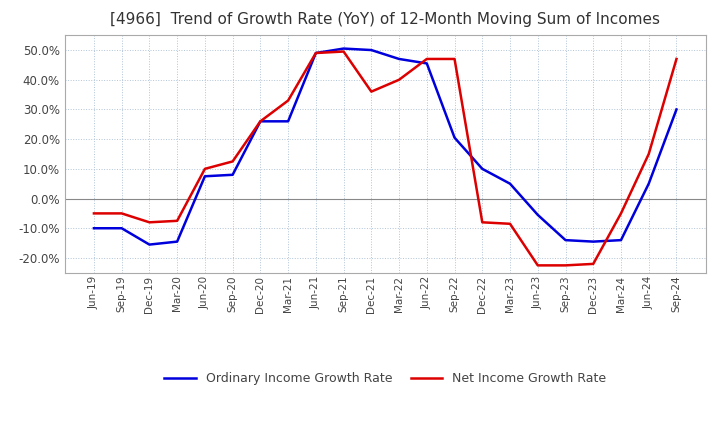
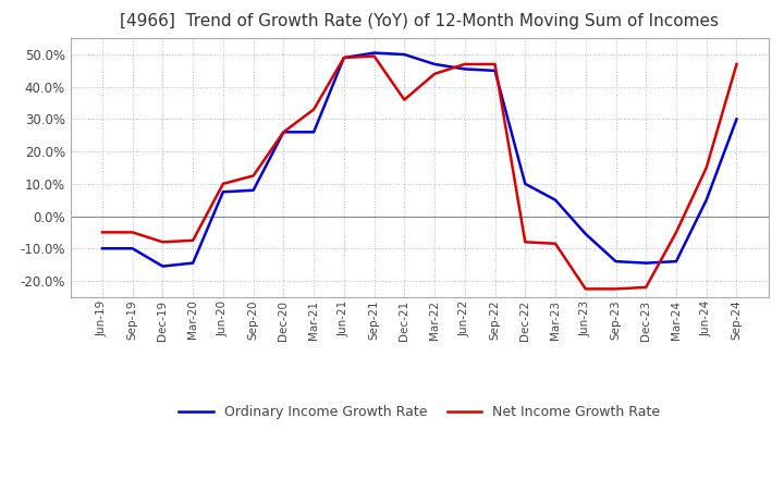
Net Income Growth Rate/Mar-22: 40.0% -> 44.0%
Ordinary Income Growth Rate/Sep-22: 20.5% -> 45.0%
